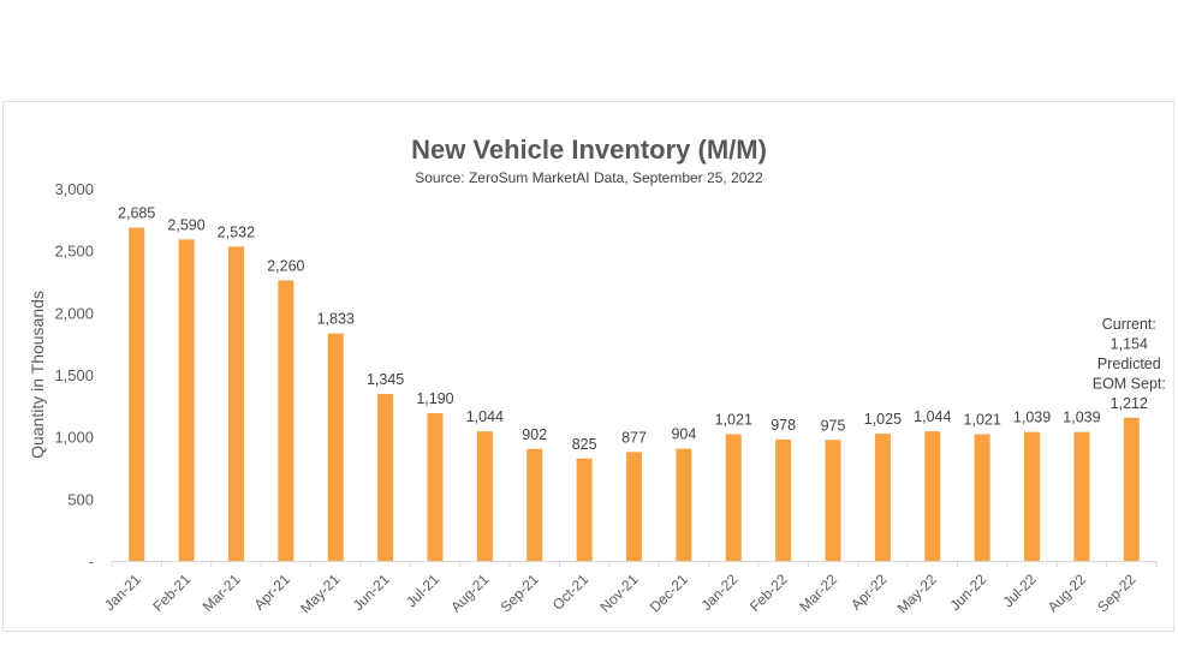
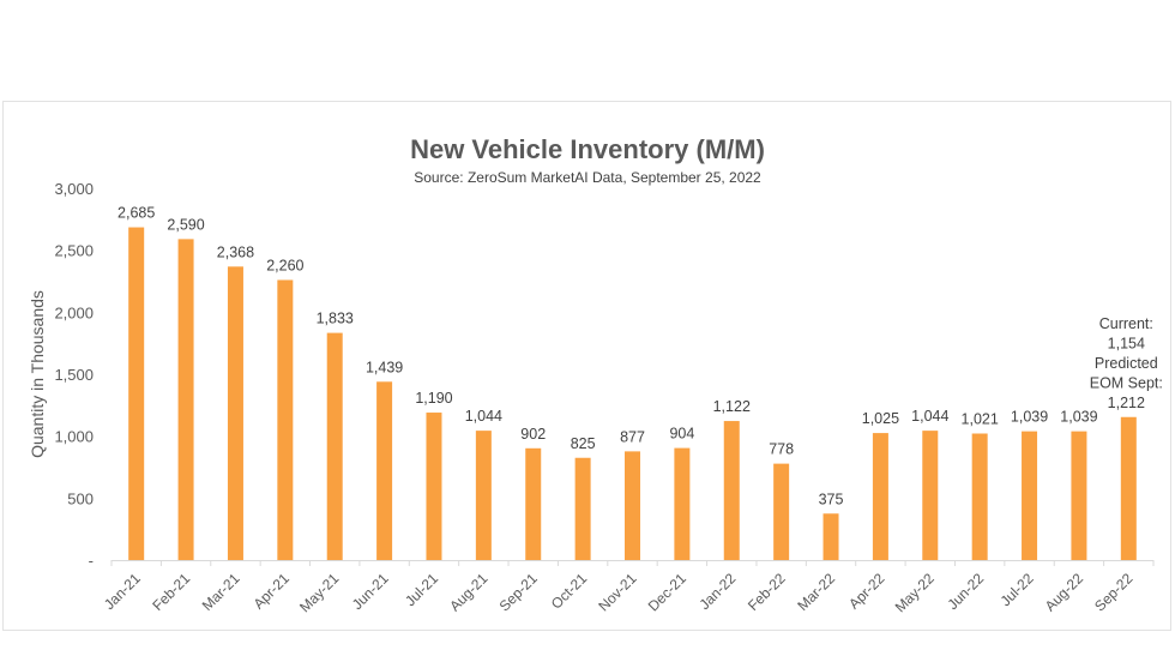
Mar-21: 2,532 -> 2,368
Jun-21: 1,345 -> 1,439
Jan-22: 1,021 -> 1,122
Feb-22: 978 -> 778
Mar-22: 975 -> 375
